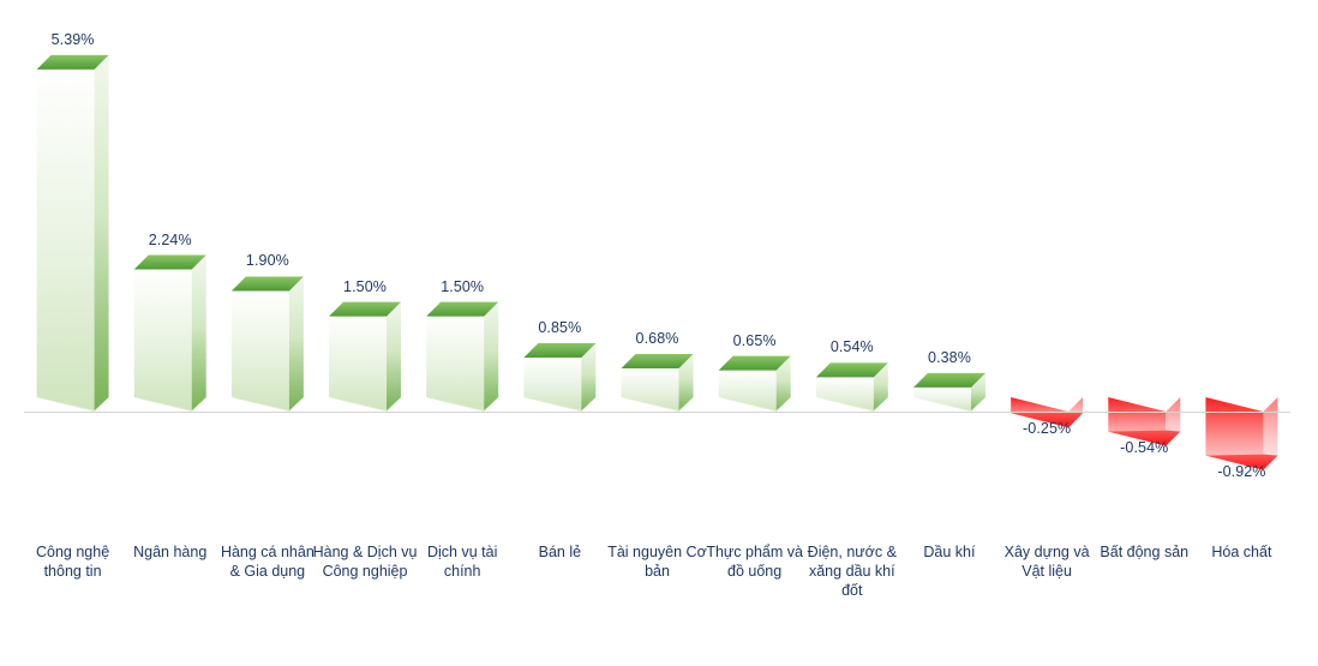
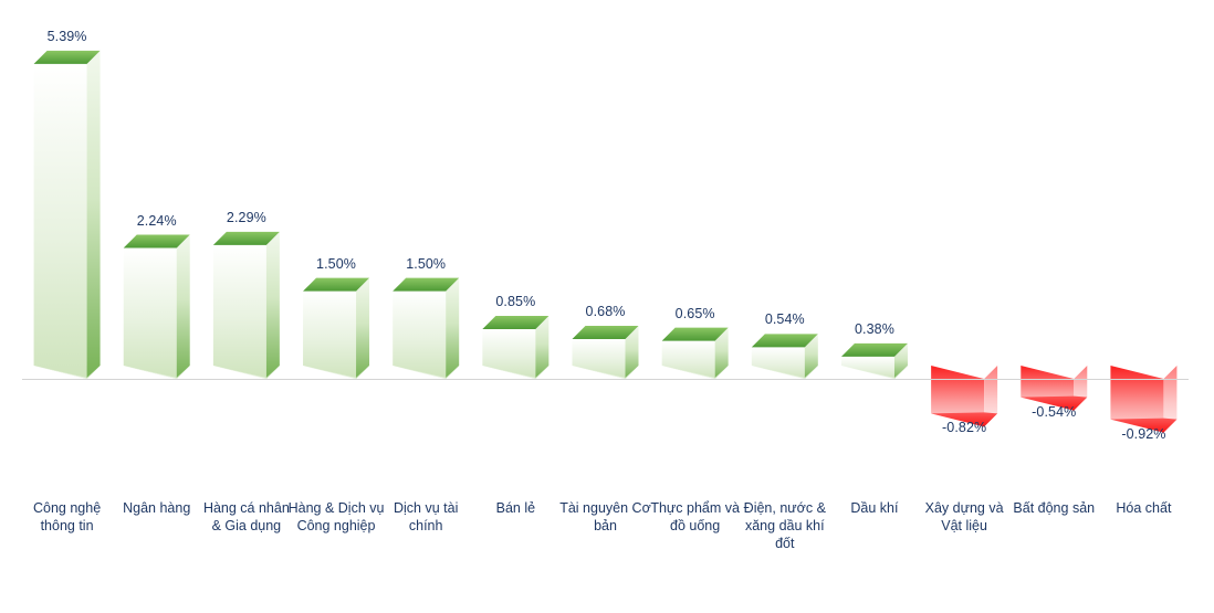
Hàng cá nhân & Gia dụng: 1.90% -> 2.29%
Xây dựng và Vật liệu: -0.25% -> -0.82%
